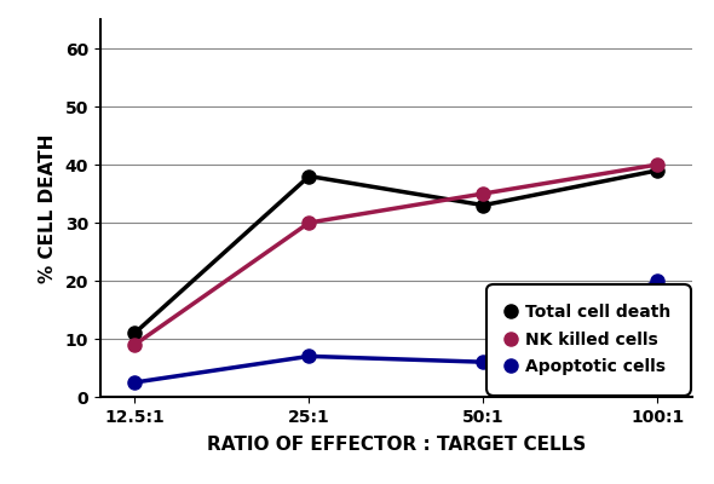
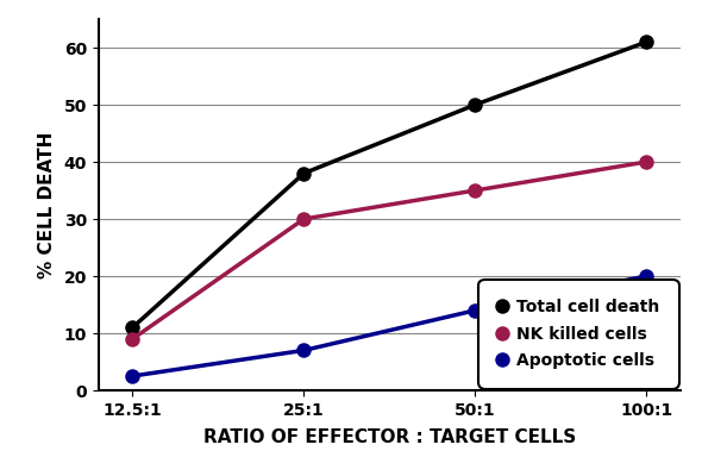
Total cell death/50:1: 33 -> 50
Apoptotic cells/50:1: 6.0 -> 14.0
Total cell death/100:1: 39 -> 61
